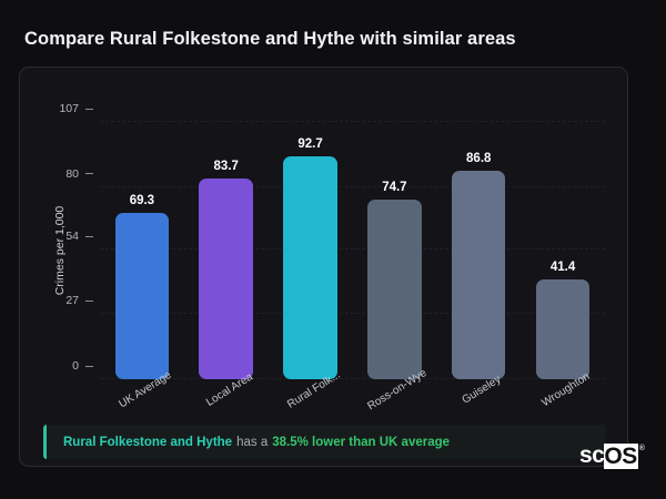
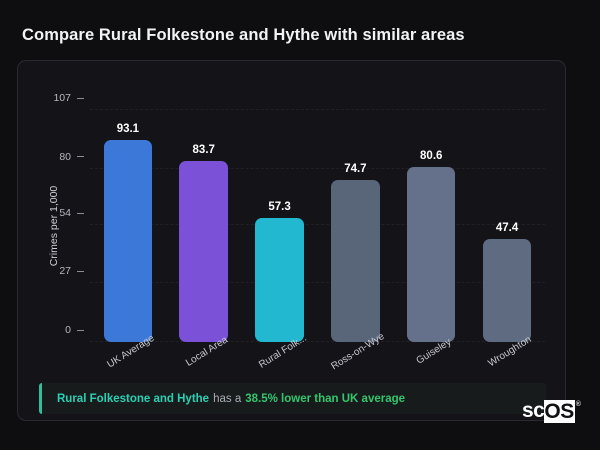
UK Average: 69.3 -> 93.1
Rural Folk...: 92.7 -> 57.3
Guiseley: 86.8 -> 80.6
Wroughton: 41.4 -> 47.4
